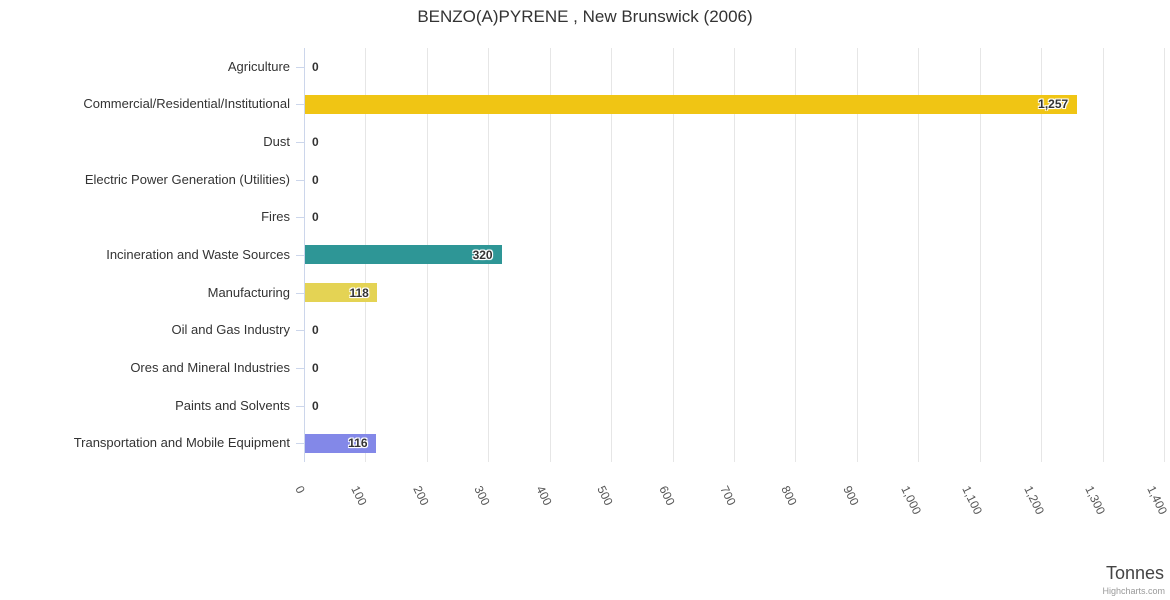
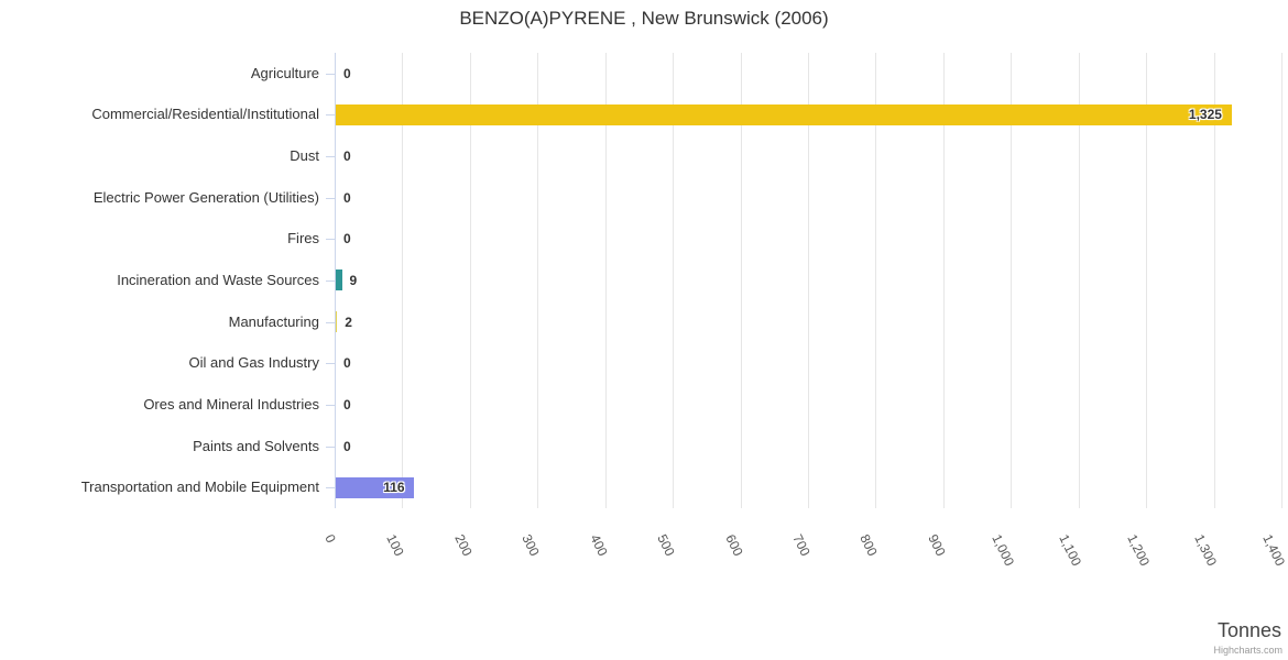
Commercial/Residential/Institutional: 1,257 -> 1,325
Incineration and Waste Sources: 320 -> 9
Manufacturing: 118 -> 2
